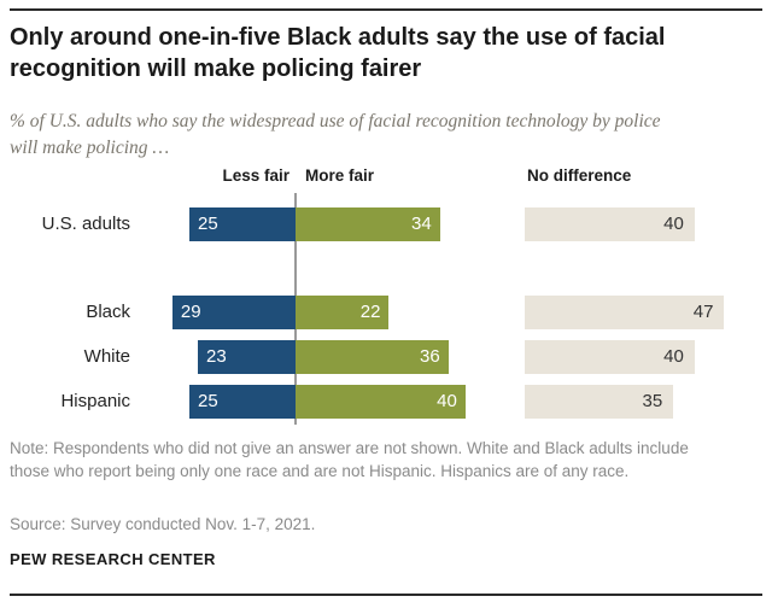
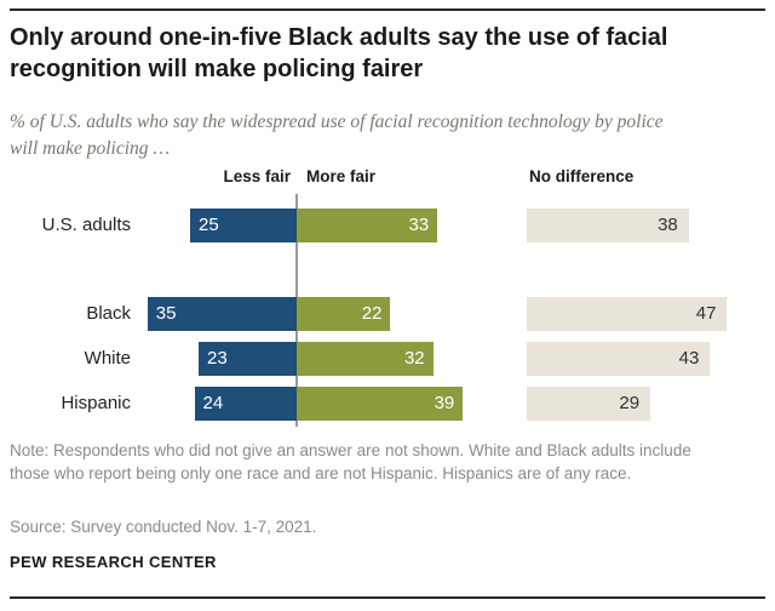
More fair/U.S. adults: 34 -> 33
No difference/U.S. adults: 40 -> 38
Less fair/Black: 29 -> 35
More fair/White: 36 -> 32
No difference/White: 40 -> 43
Less fair/Hispanic: 25 -> 24
More fair/Hispanic: 40 -> 39
No difference/Hispanic: 35 -> 29
